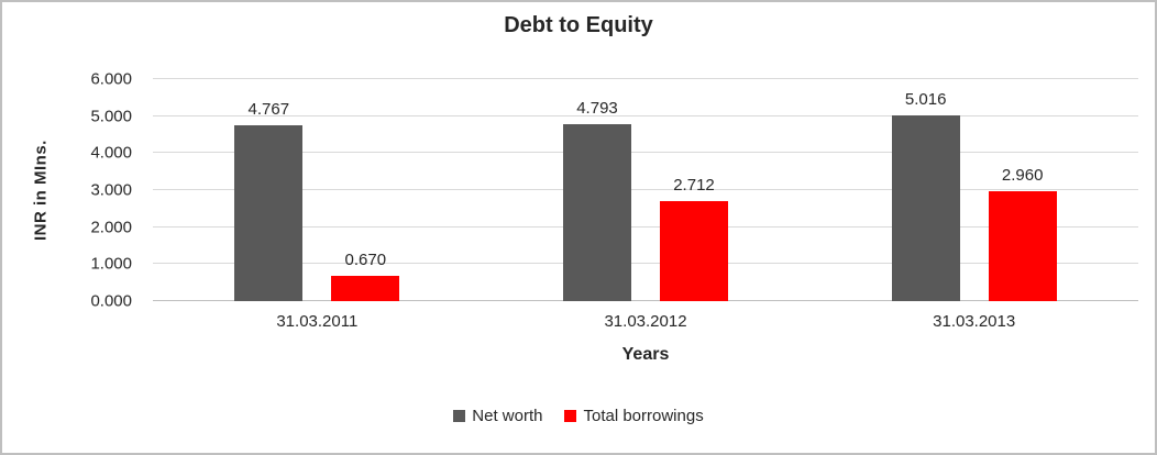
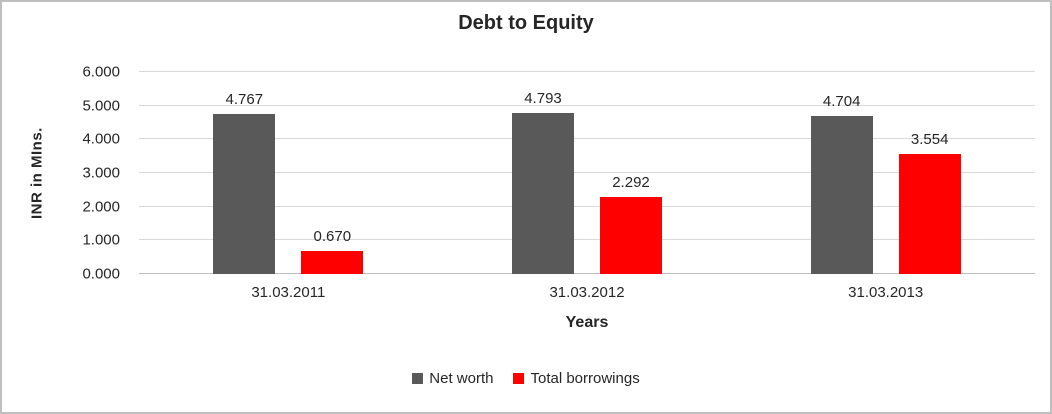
Total borrowings/31.03.2012: 2.712 -> 2.292
Net worth/31.03.2013: 5.016 -> 4.704
Total borrowings/31.03.2013: 2.960 -> 3.554
